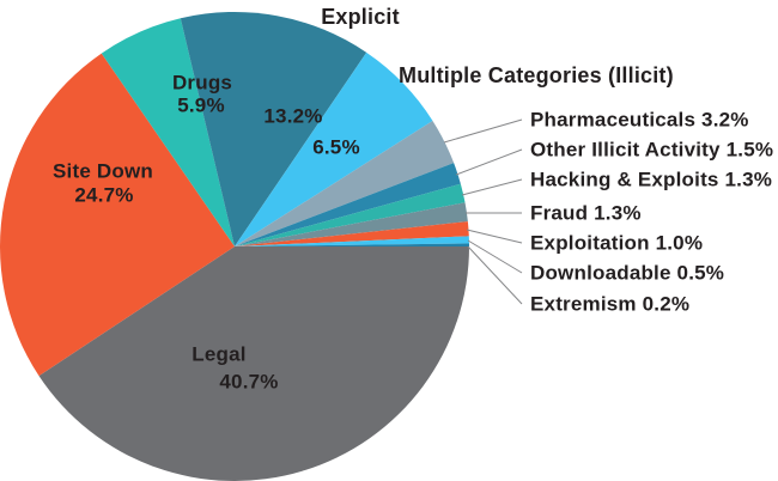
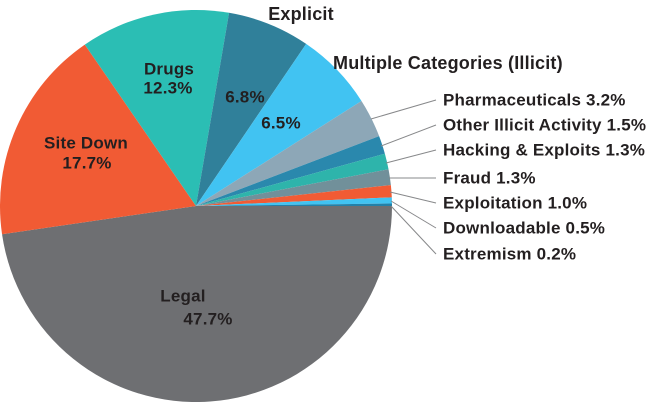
Legal: 40.7% -> 47.7%
Site Down: 24.7% -> 17.7%
Drugs: 5.9% -> 12.3%
Explicit: 13.2% -> 6.8%
